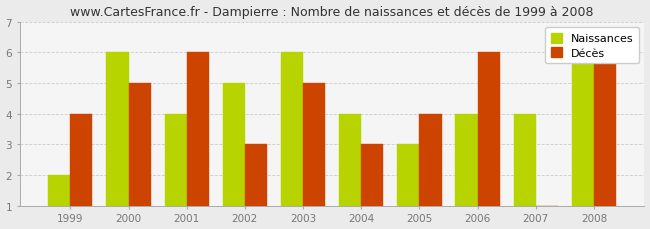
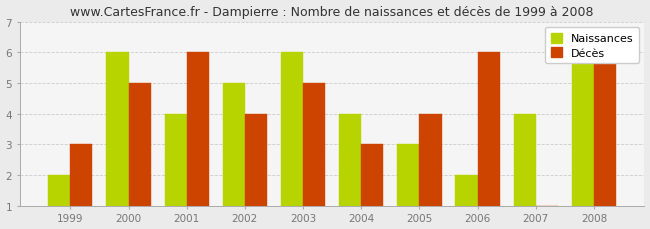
Décès/1999: 4 -> 3
Décès/2002: 3 -> 4
Naissances/2006: 4 -> 2
